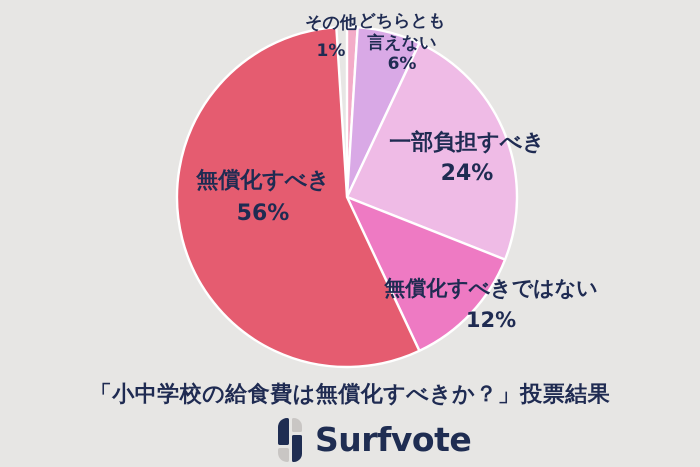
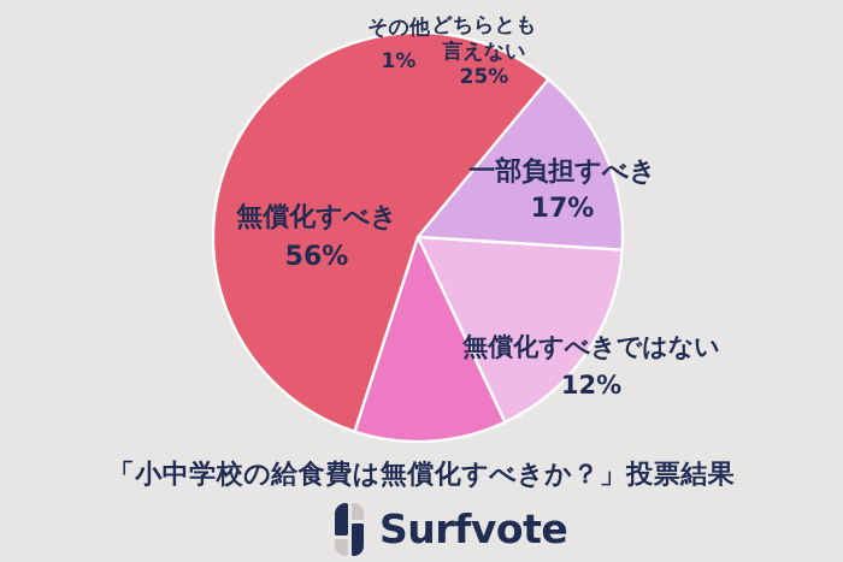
どちらとも言えない: 6% -> 25%
一部負担すべき: 24% -> 17%
